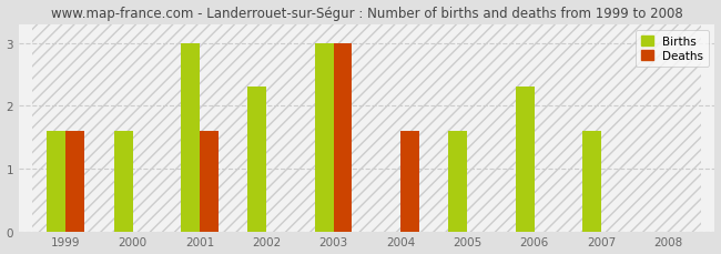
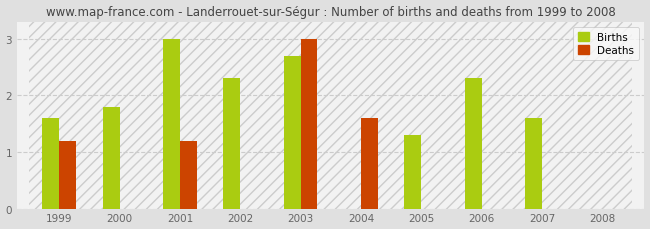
Deaths/1999: 1.6 -> 1.2
Births/2000: 1.6 -> 1.8
Deaths/2001: 1.6 -> 1.2
Births/2003: 3.0 -> 2.7
Births/2005: 1.6 -> 1.3
